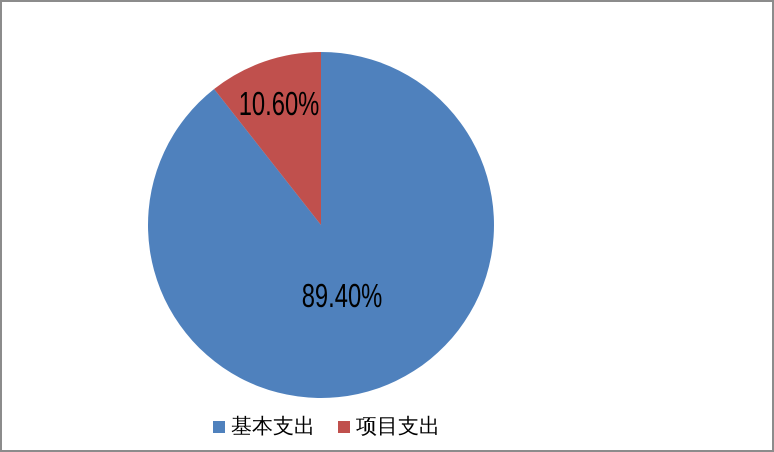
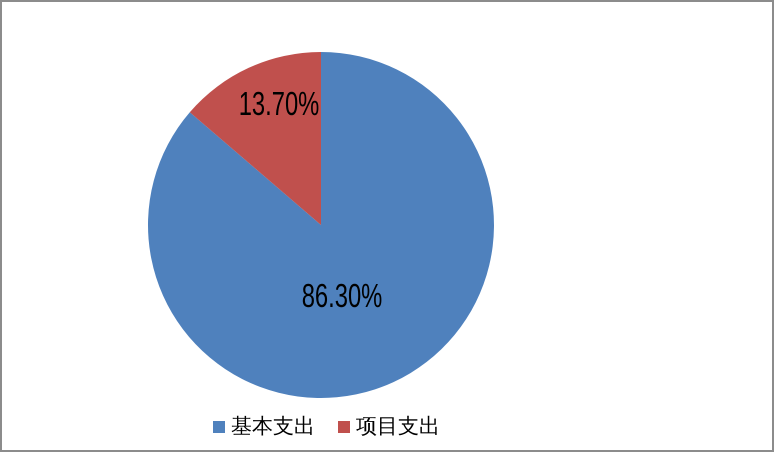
基本支出: 89.40% -> 86.30%
项目支出: 10.60% -> 13.70%
